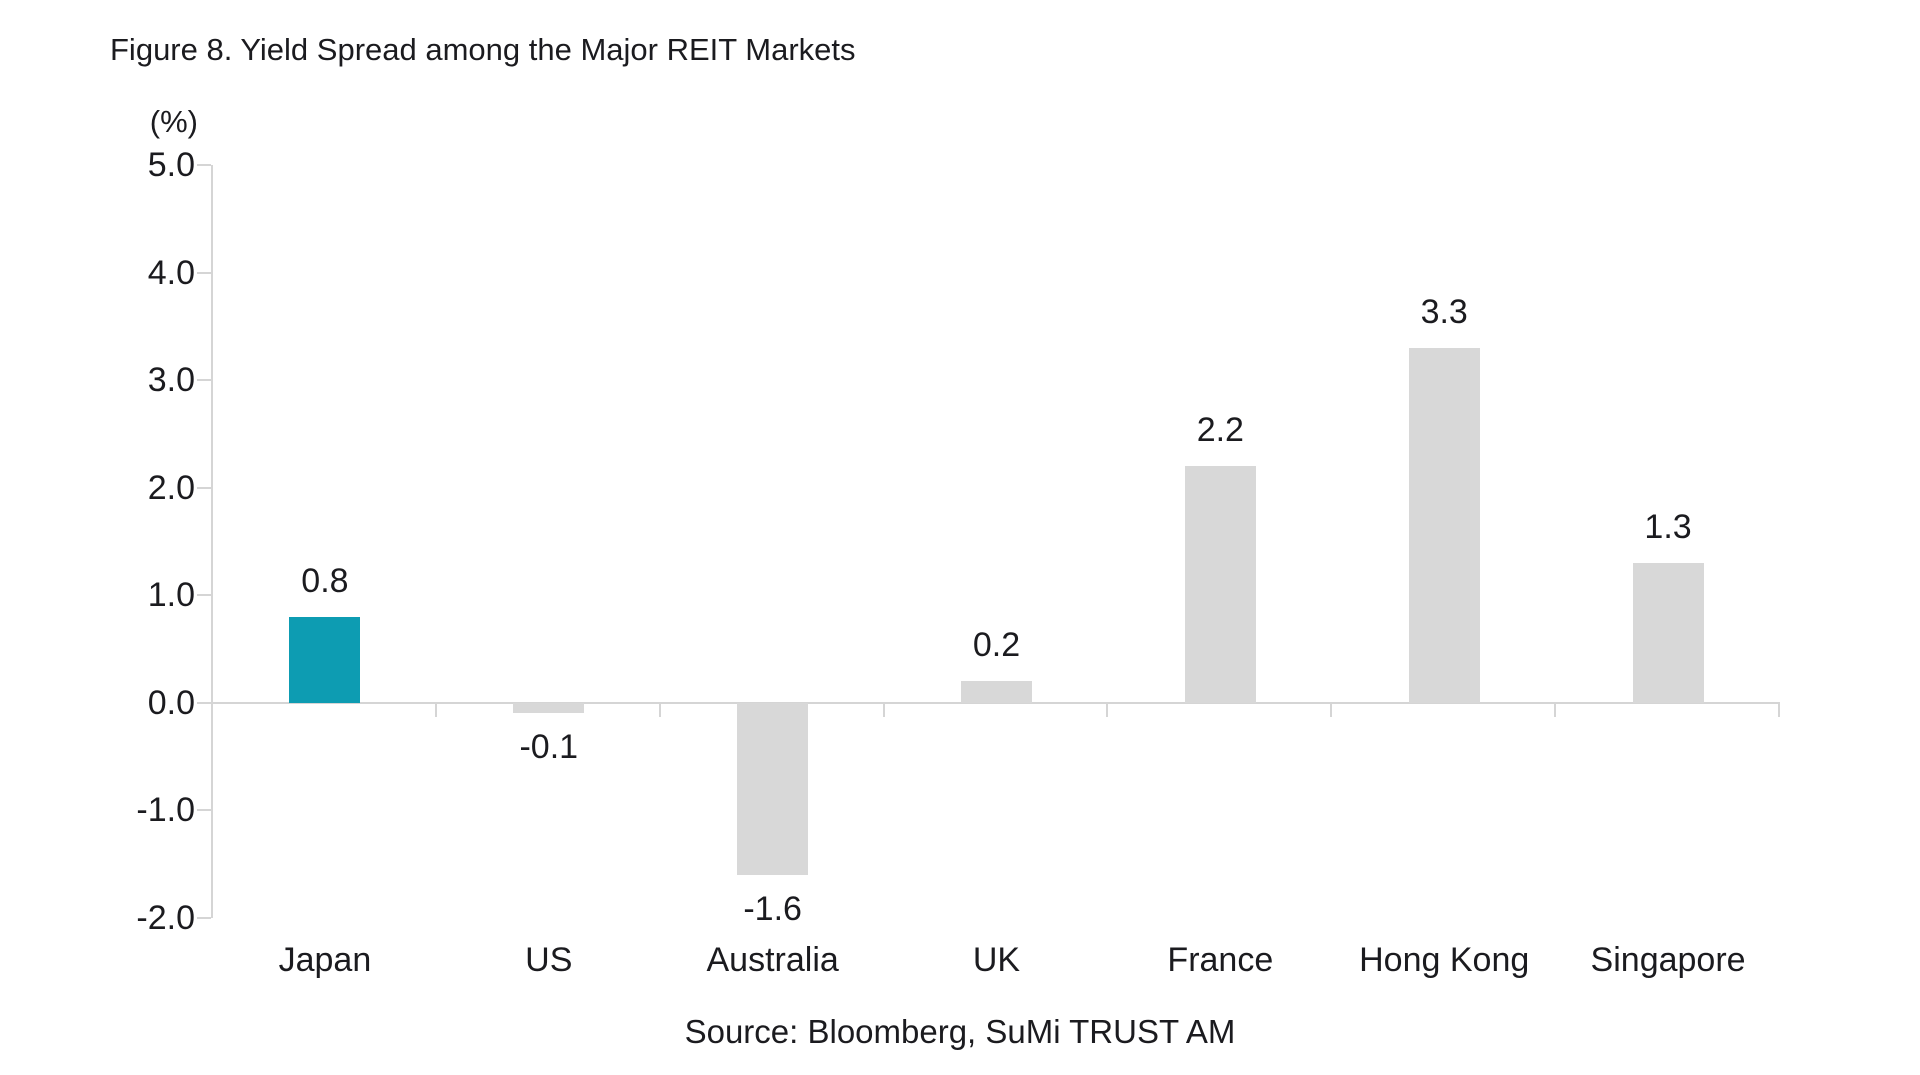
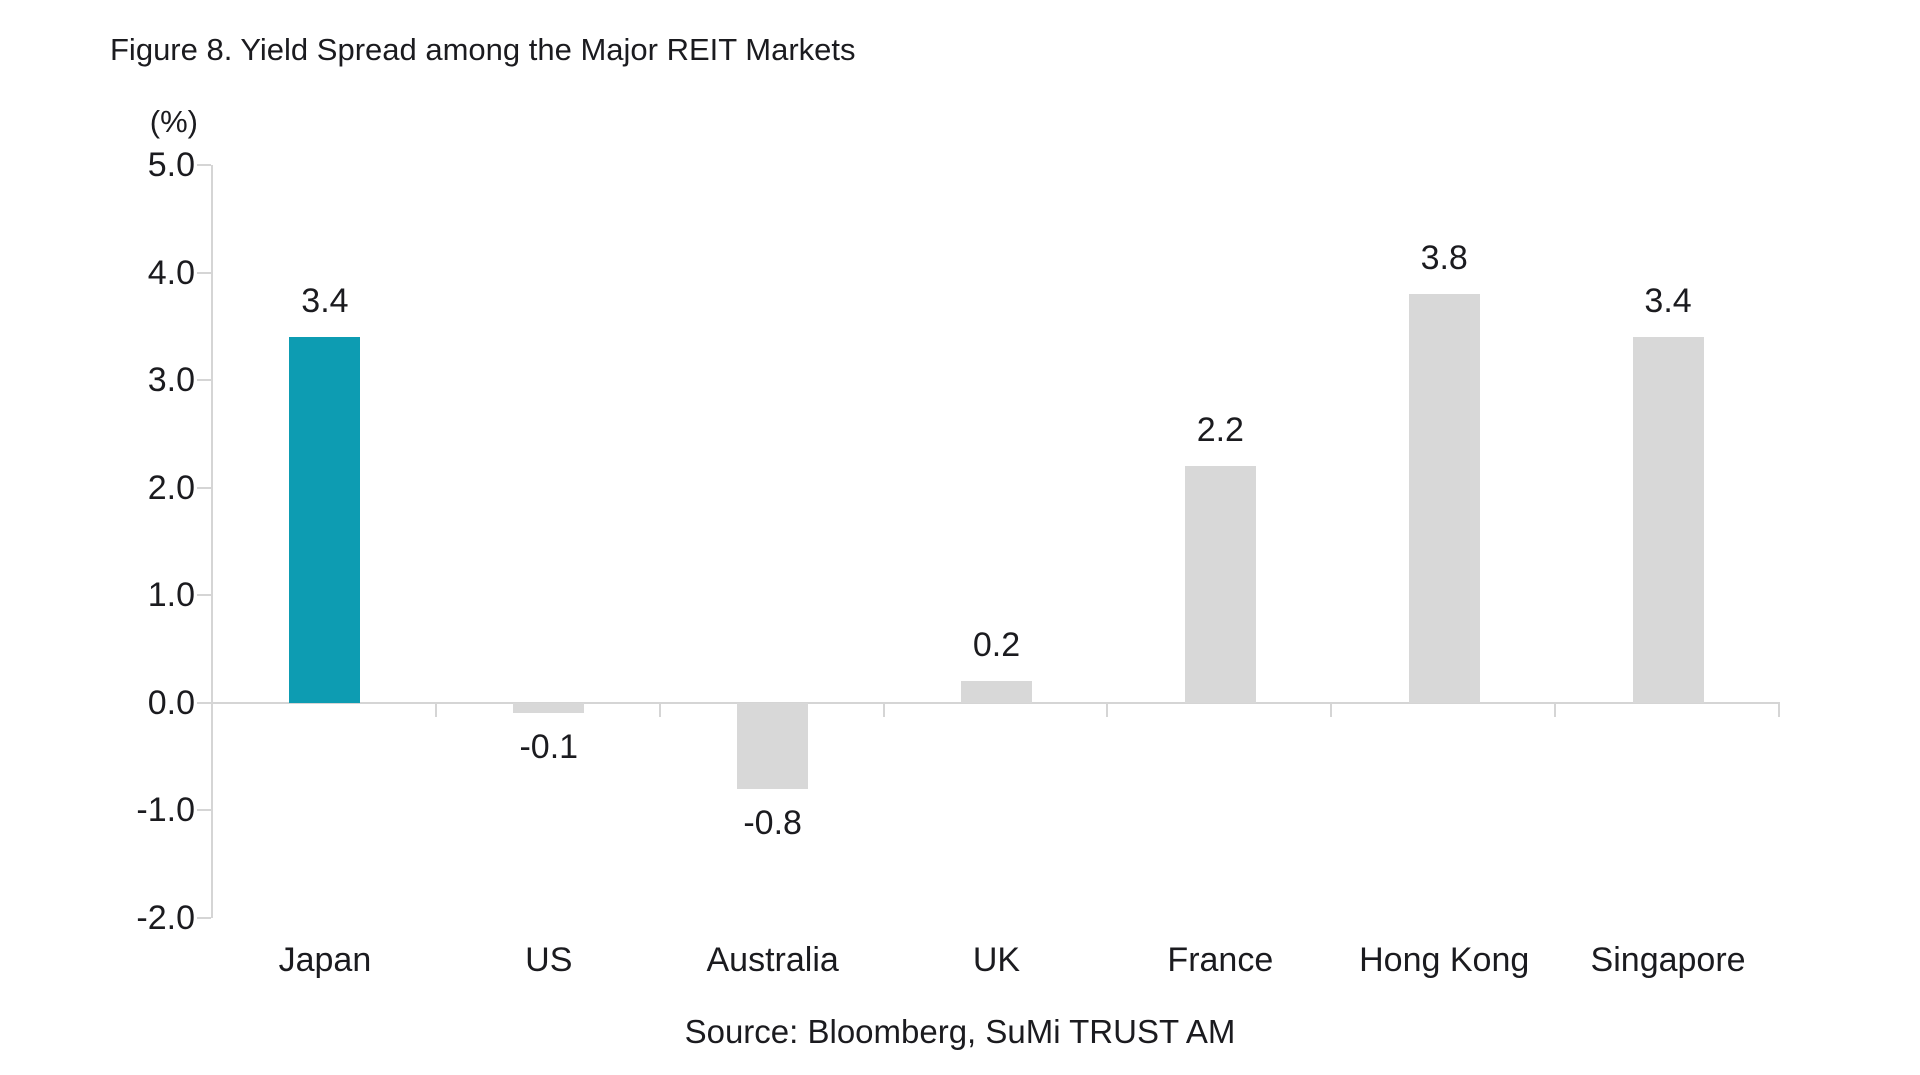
Japan: 0.8 -> 3.4
Australia: -1.6 -> -0.8
Hong Kong: 3.3 -> 3.8
Singapore: 1.3 -> 3.4
